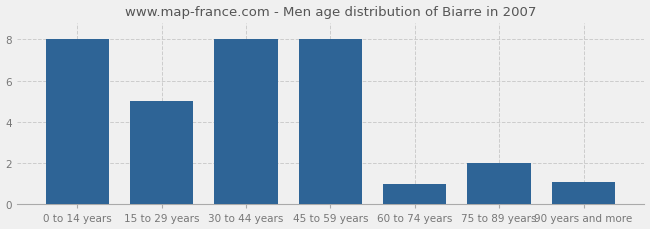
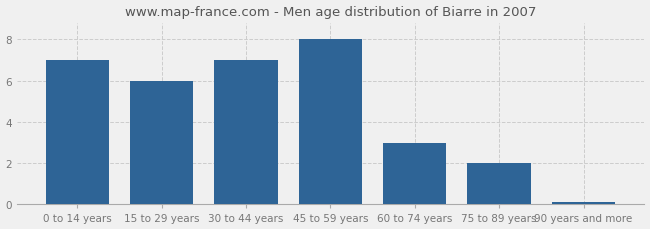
0 to 14 years: 8.0 -> 7.0
15 to 29 years: 5.0 -> 6.0
30 to 44 years: 8.0 -> 7.0
60 to 74 years: 1.0 -> 3.0
90 years and more: 1.1 -> 0.1
